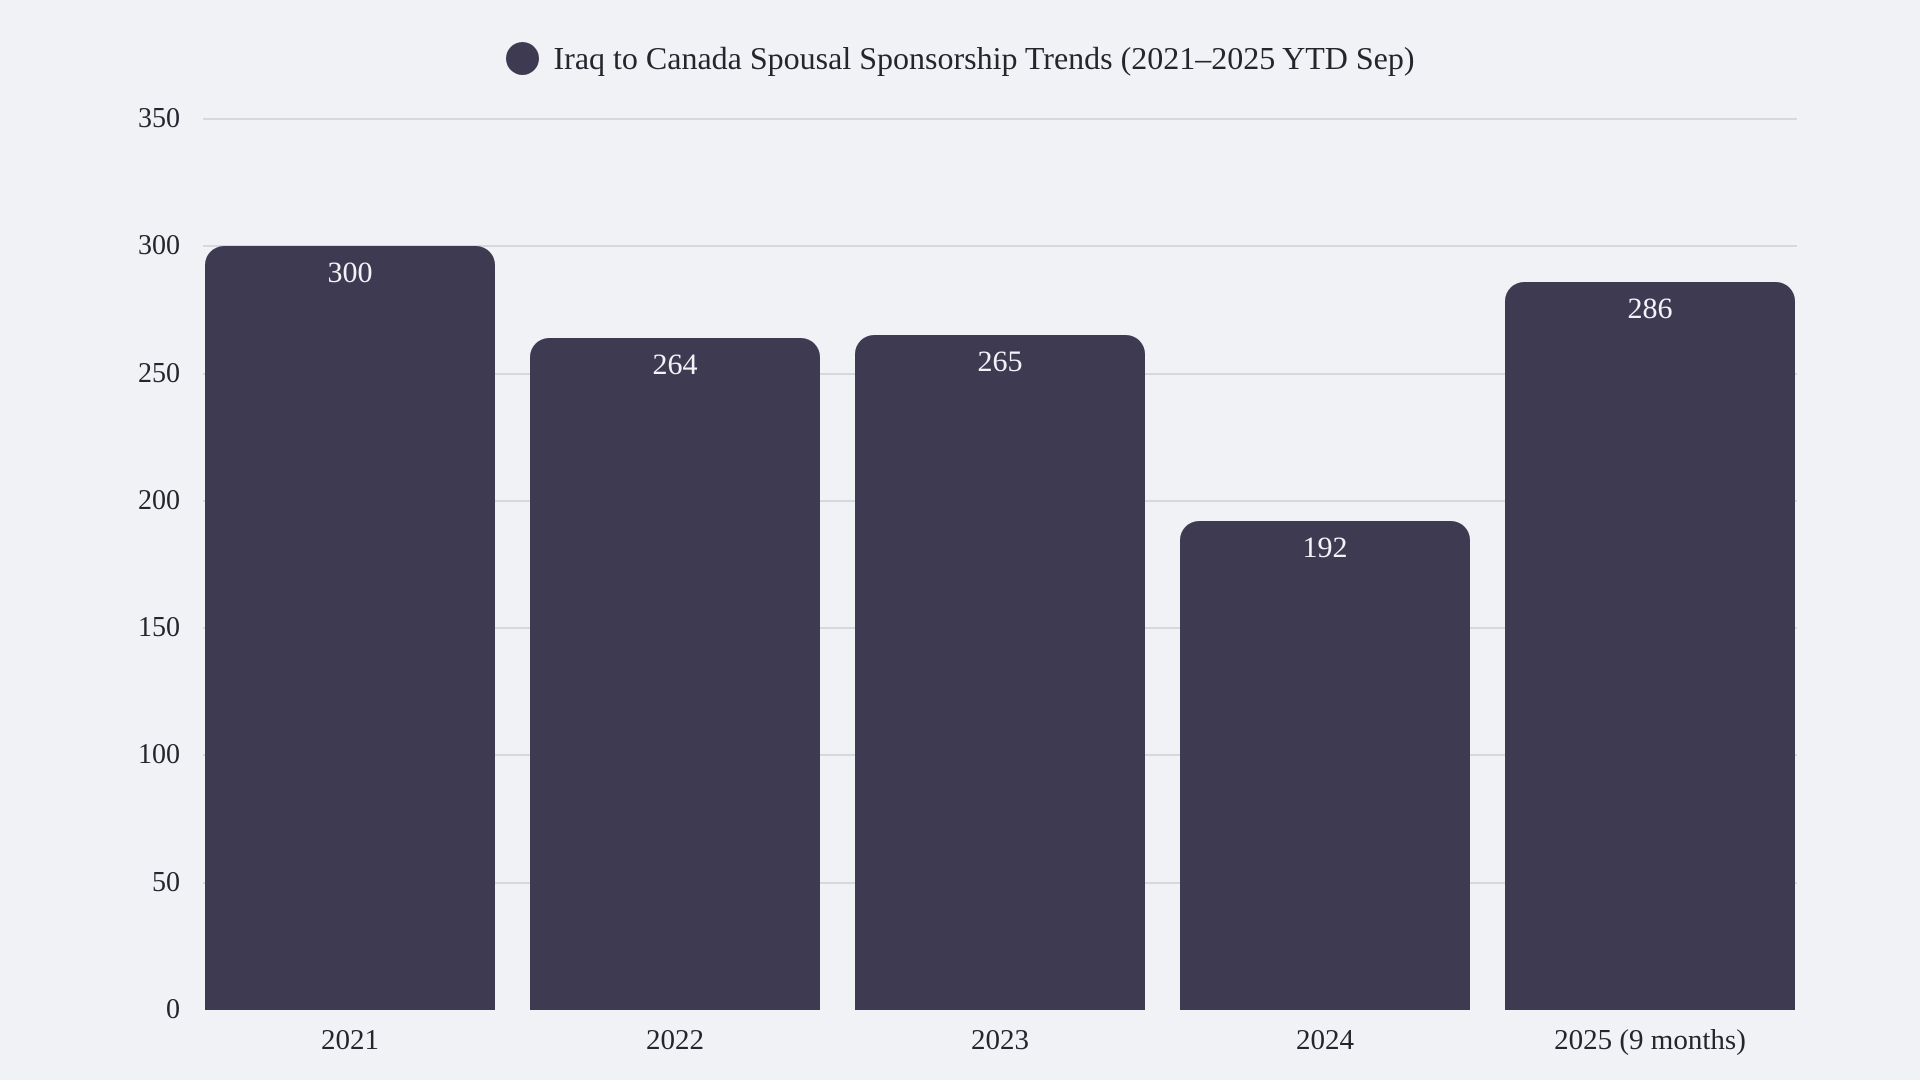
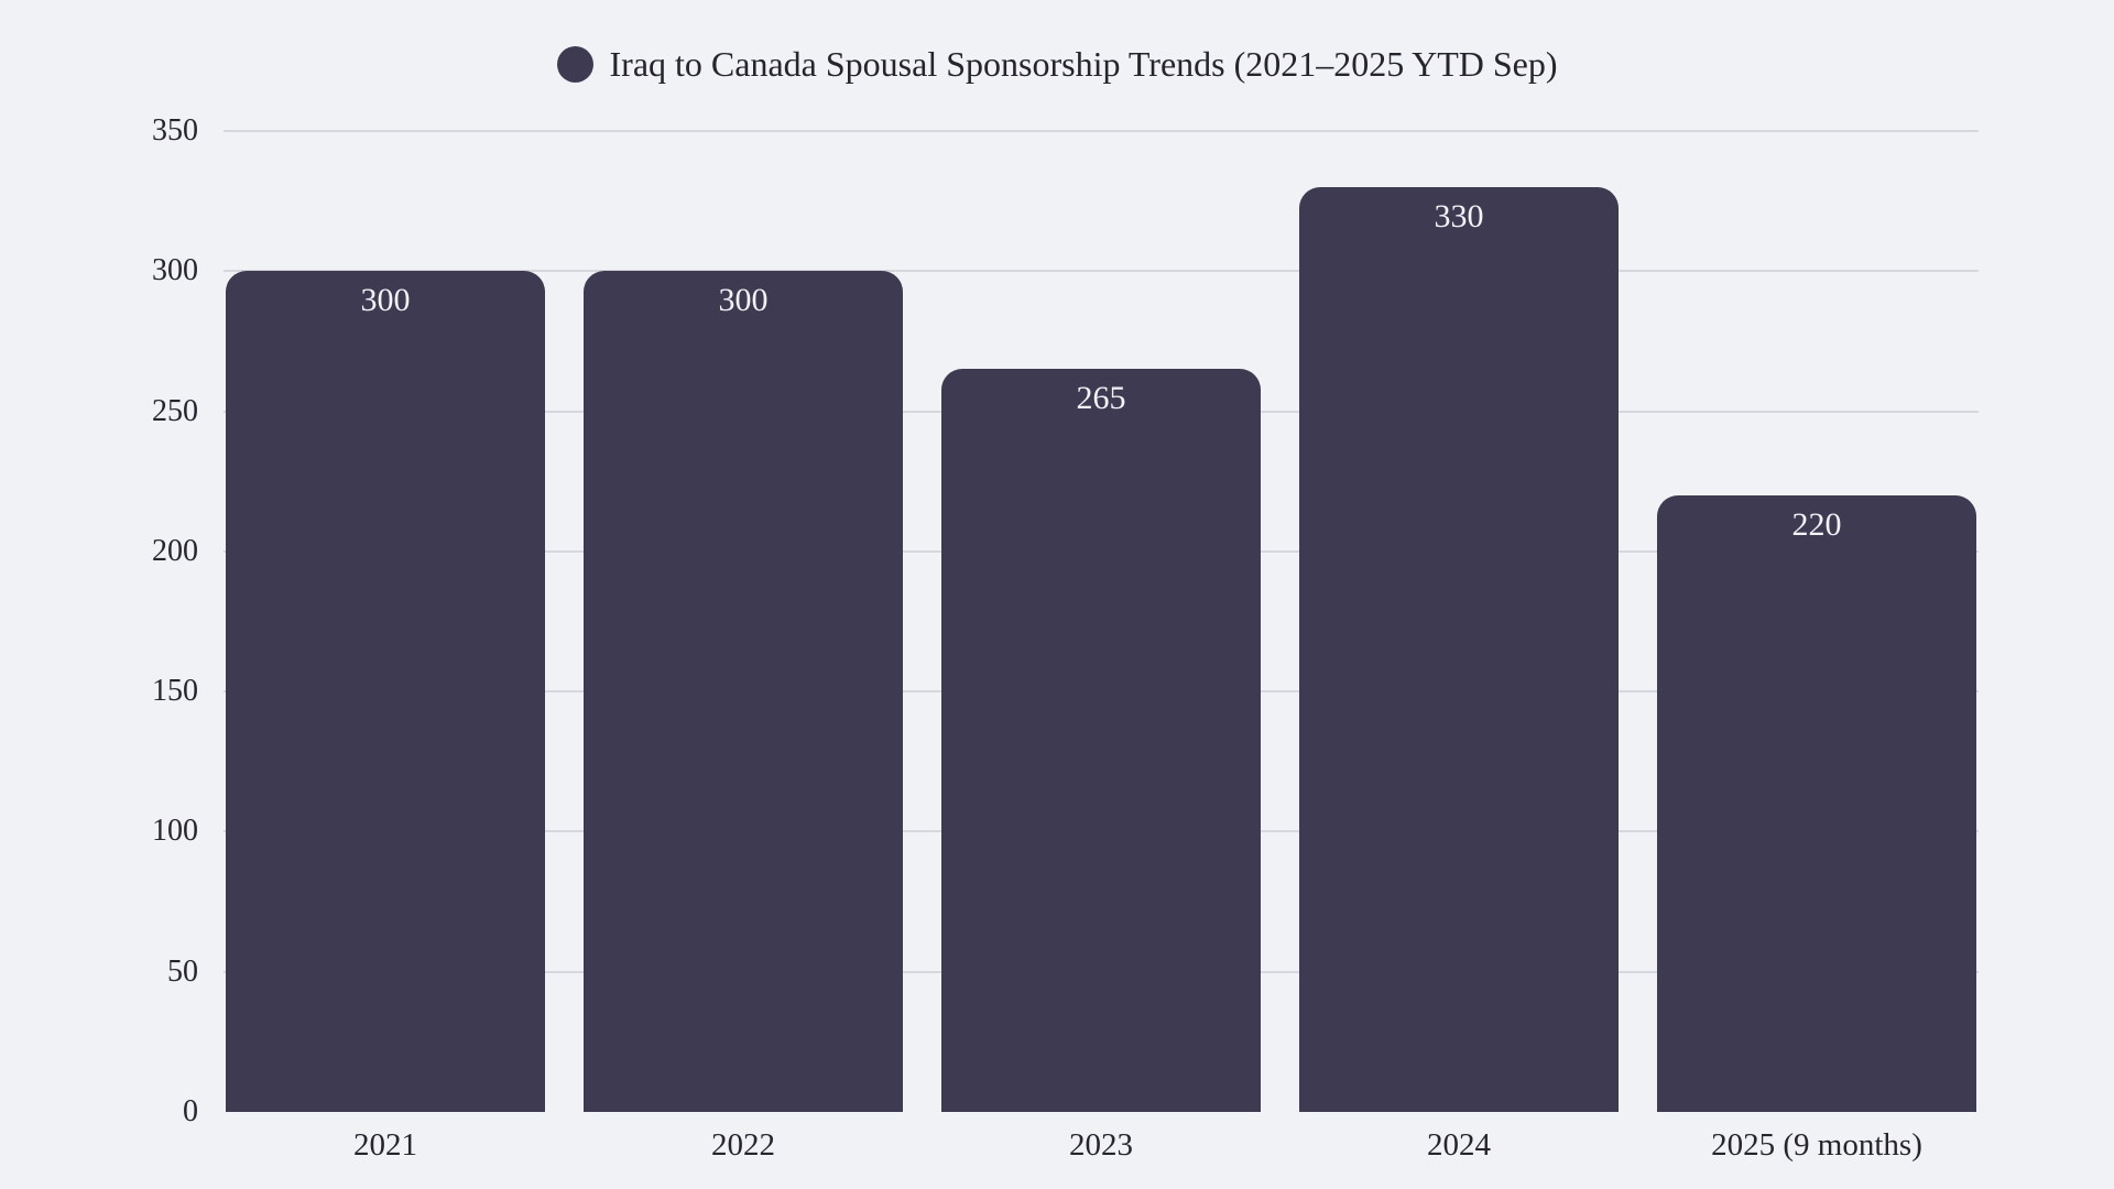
2022: 264 -> 300
2024: 192 -> 330
2025 (9 months): 286 -> 220
